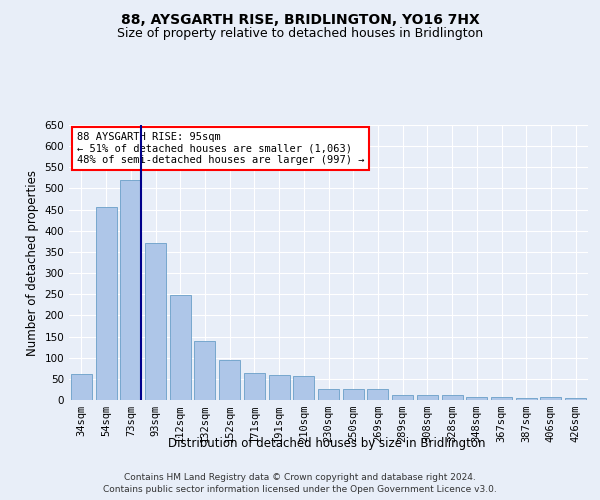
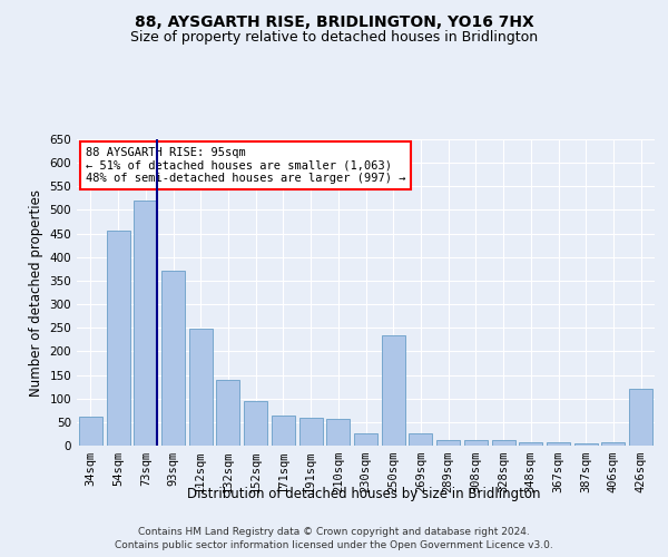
250sqm: 27 -> 235
426sqm: 5 -> 120
